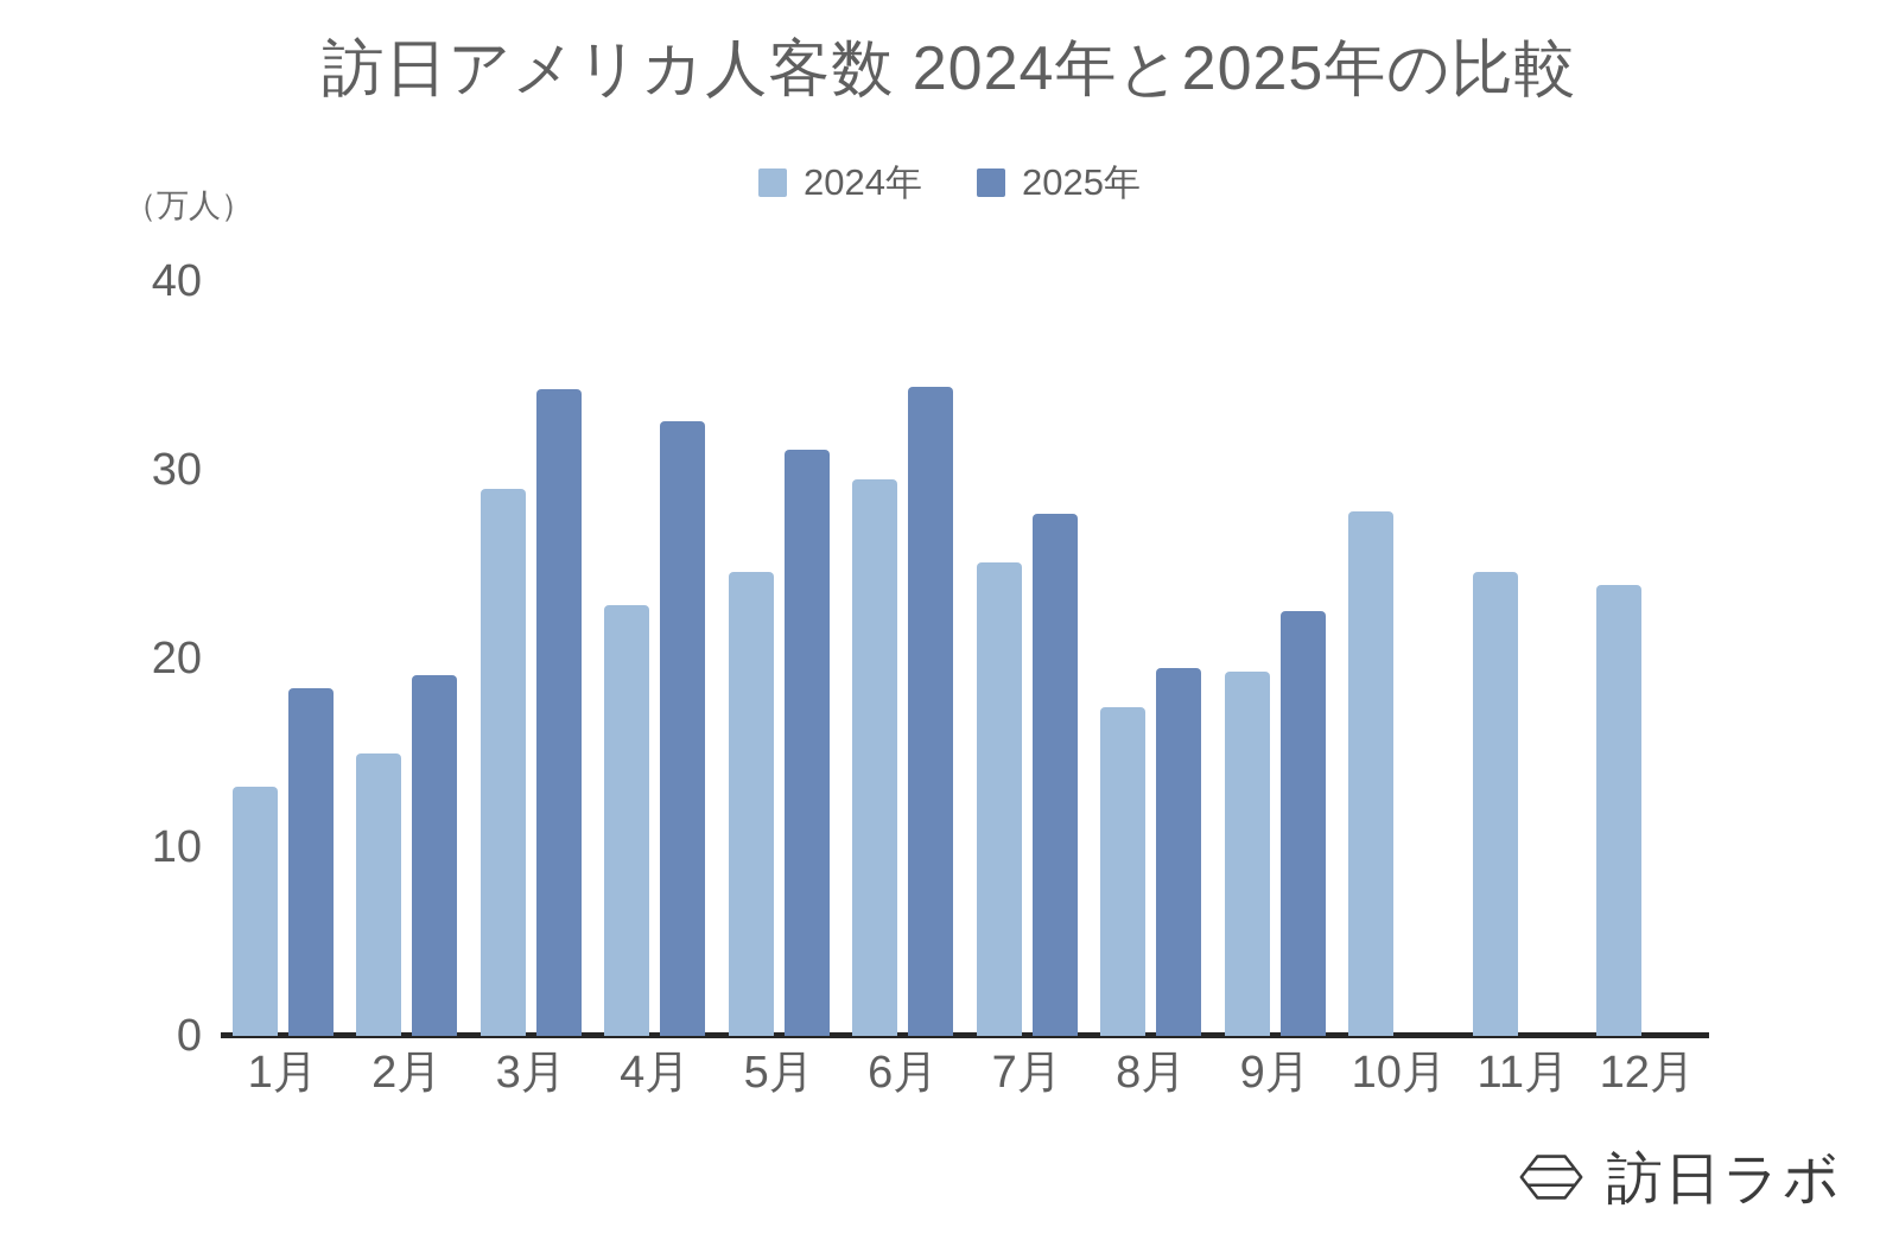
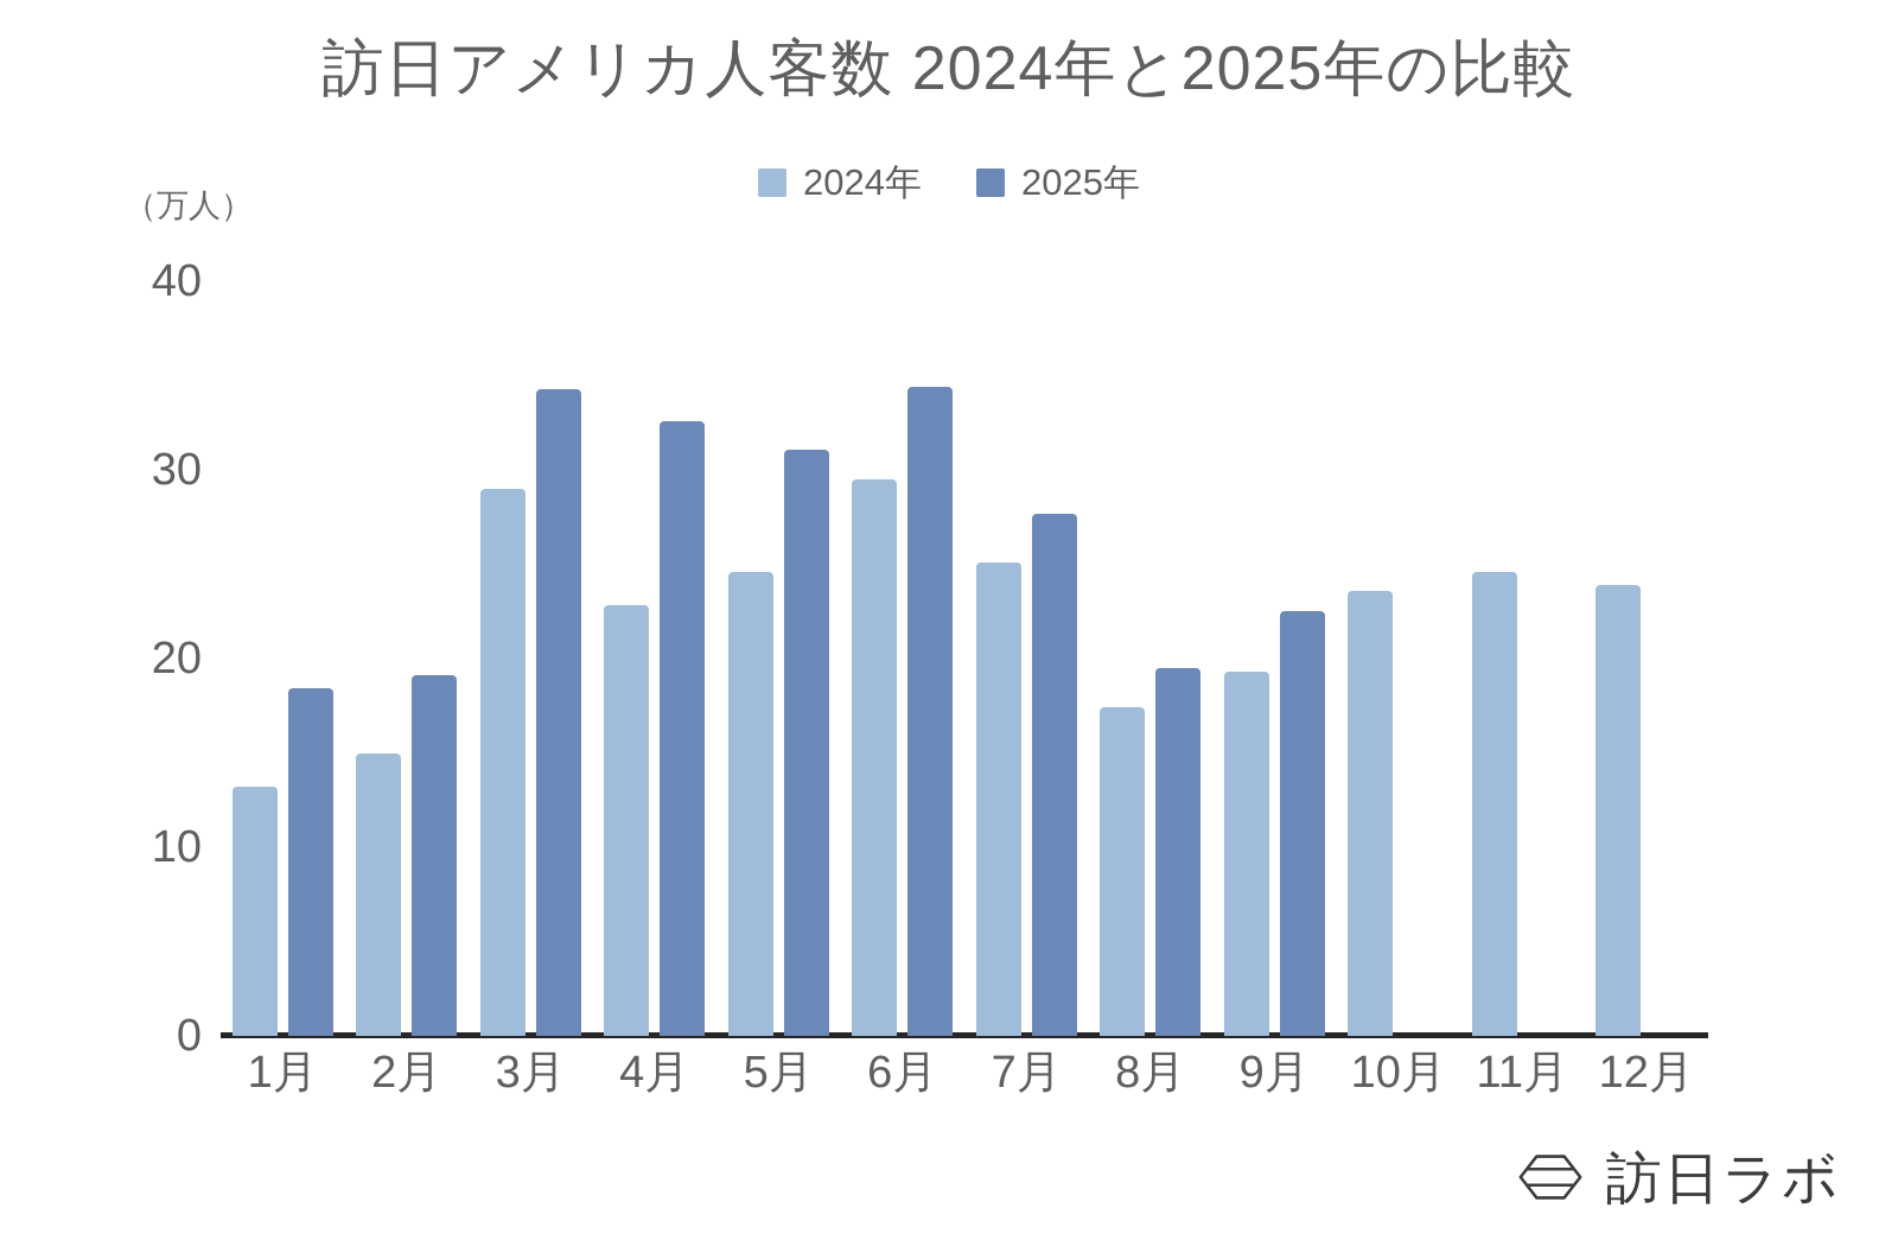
2024年/10月: 27.8 -> 23.6
